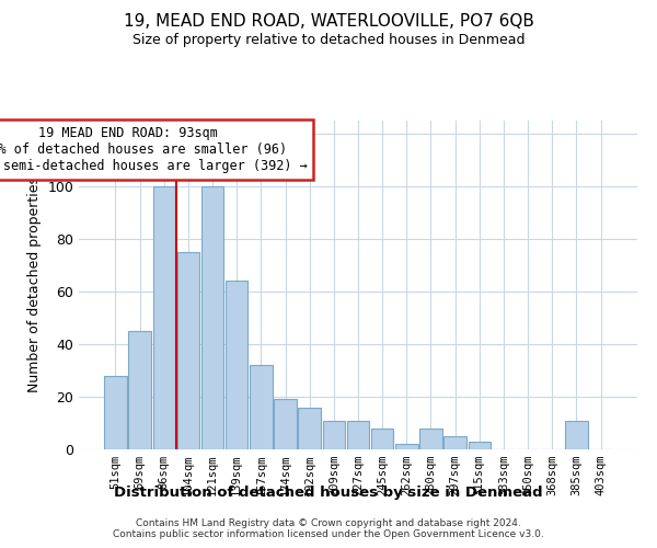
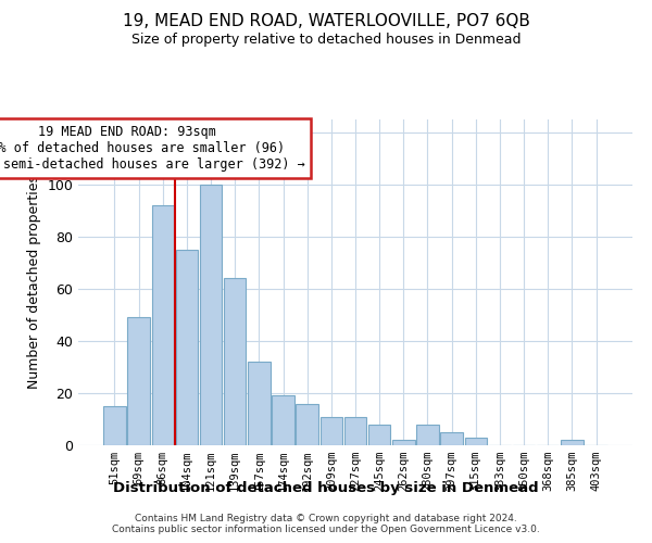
51sqm: 28 -> 15
69sqm: 45 -> 49
86sqm: 100 -> 92
385sqm: 11 -> 2
